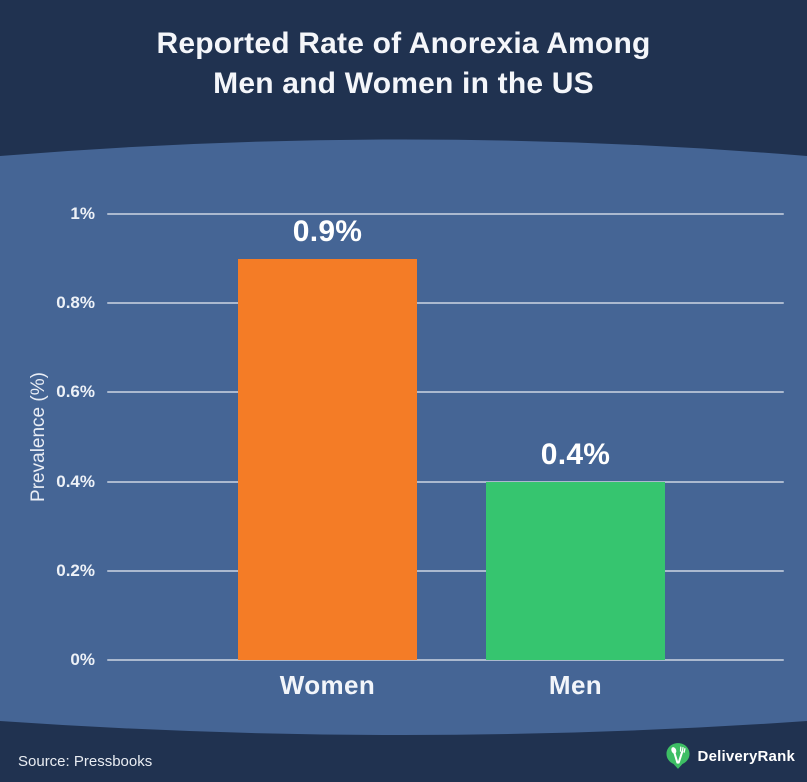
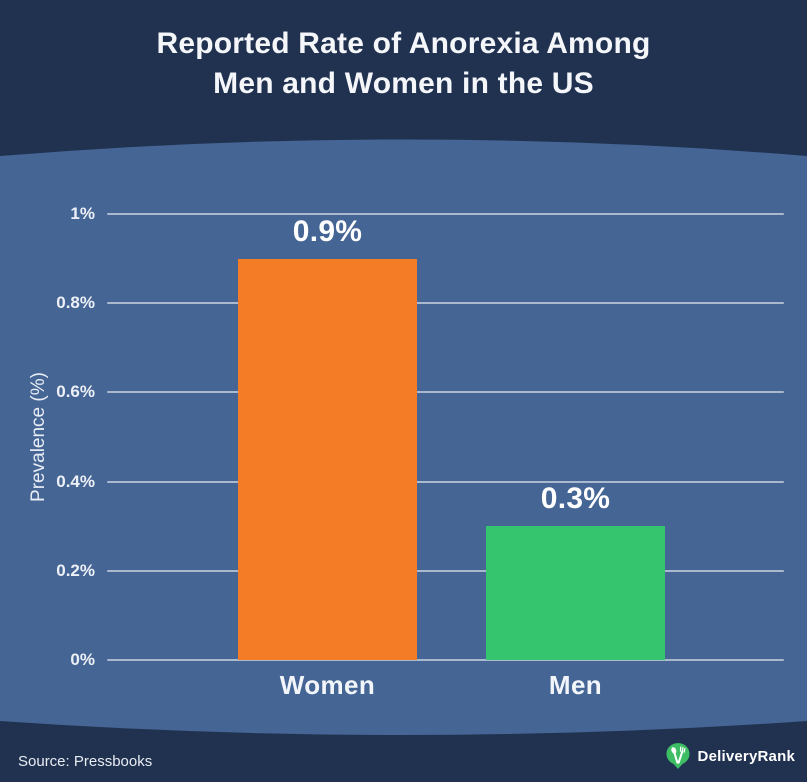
Men: 0.4% -> 0.3%
